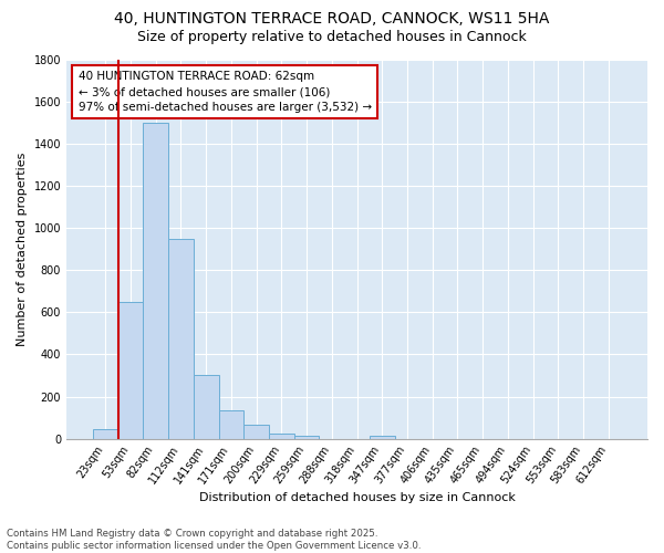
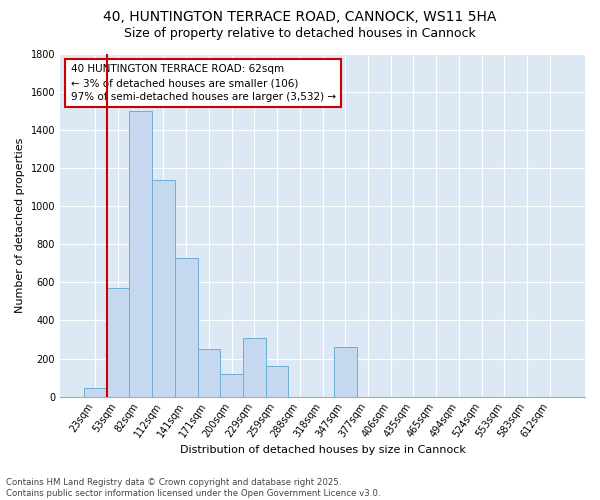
53sqm: 650 -> 570
112sqm: 950 -> 1140
141sqm: 300 -> 730
171sqm: 140 -> 250
200sqm: 60 -> 120
229sqm: 20 -> 310
259sqm: 20 -> 160
347sqm: 20 -> 260
